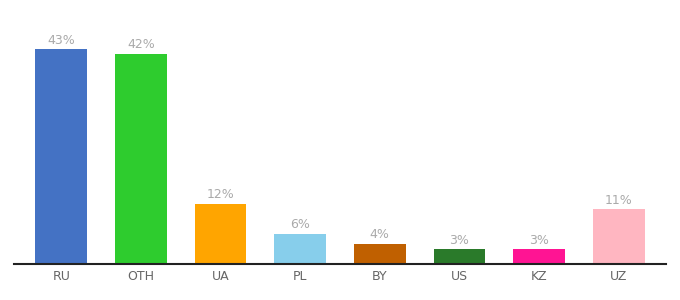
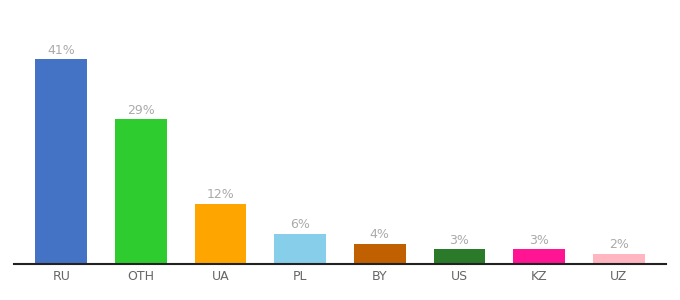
RU: 43% -> 41%
OTH: 42% -> 29%
UZ: 11% -> 2%
